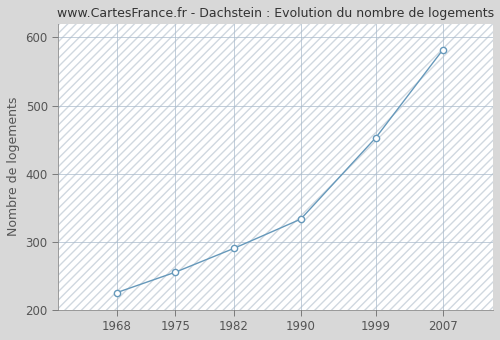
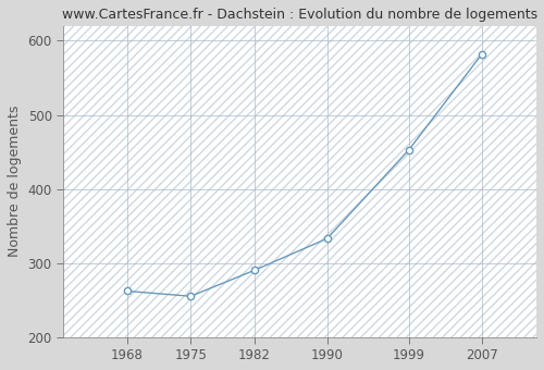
1968: 225 -> 262
